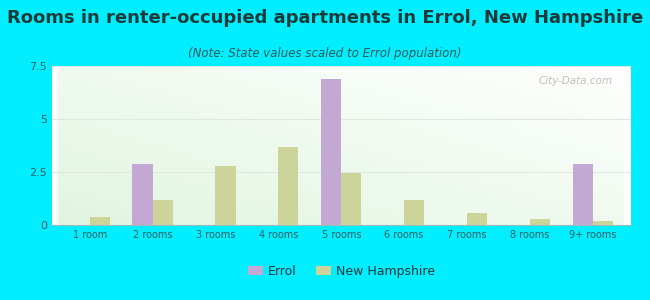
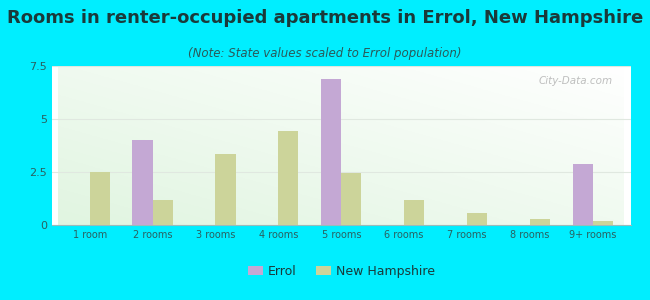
New Hampshire/1 room: 0.40 -> 2.50
Errol/2 rooms: 2.9 -> 4.0
New Hampshire/3 rooms: 2.80 -> 3.35
New Hampshire/4 rooms: 3.70 -> 4.45
